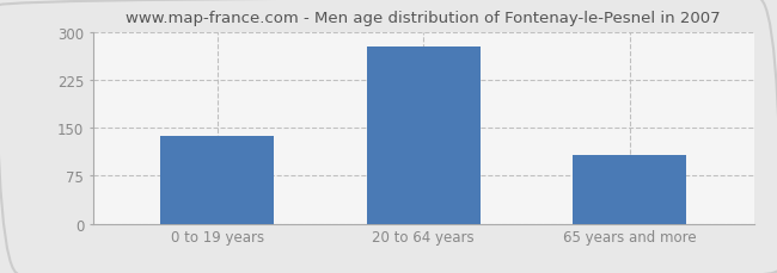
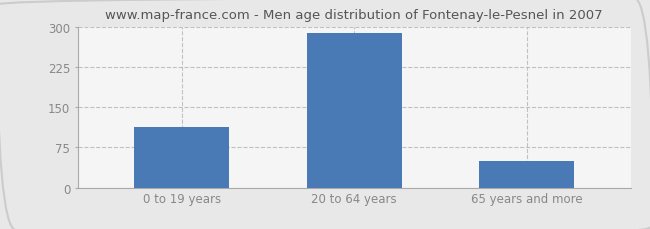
0 to 19 years: 138 -> 113
20 to 64 years: 276 -> 289
65 years and more: 108 -> 50
